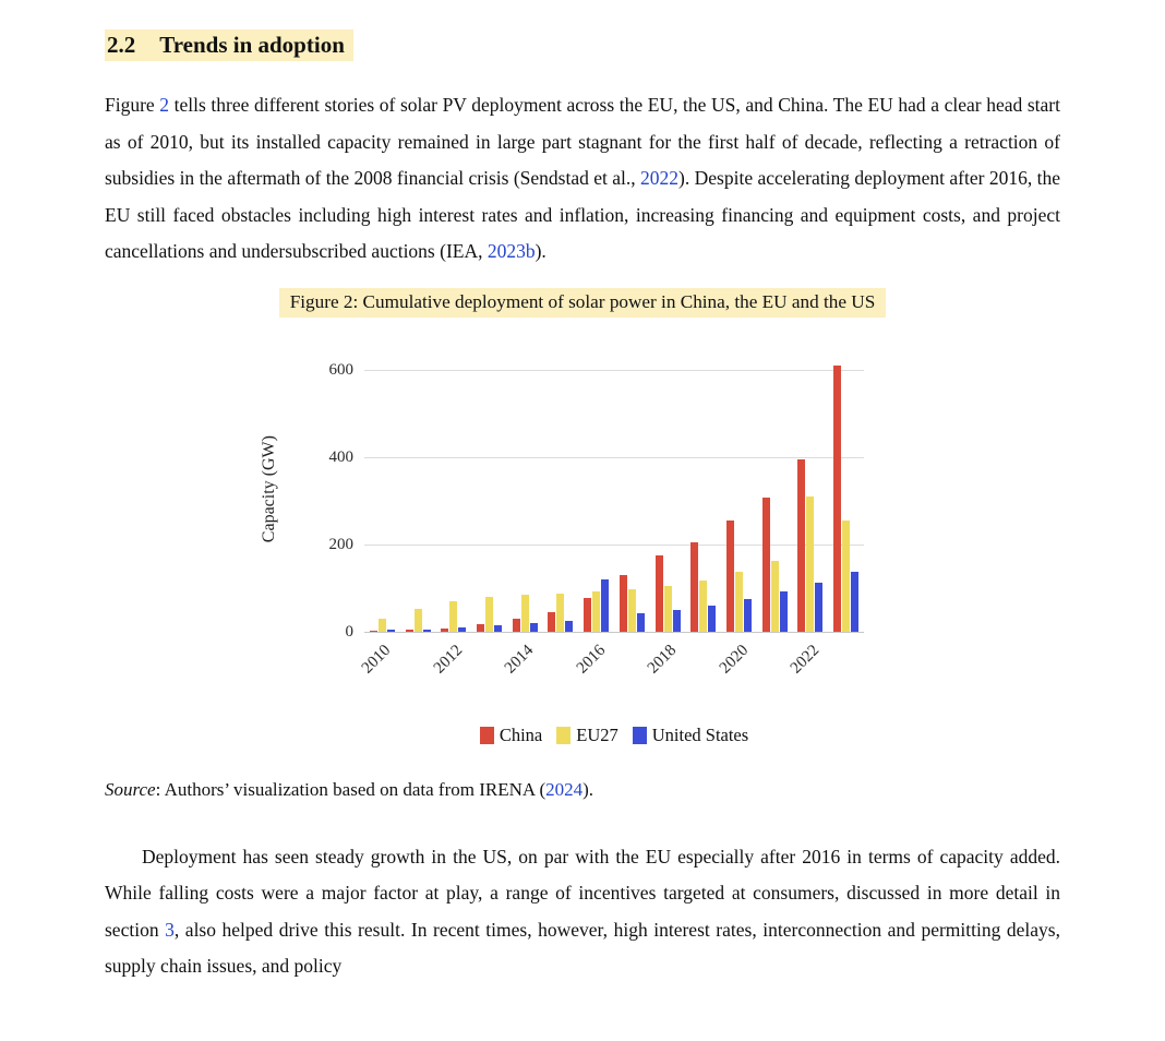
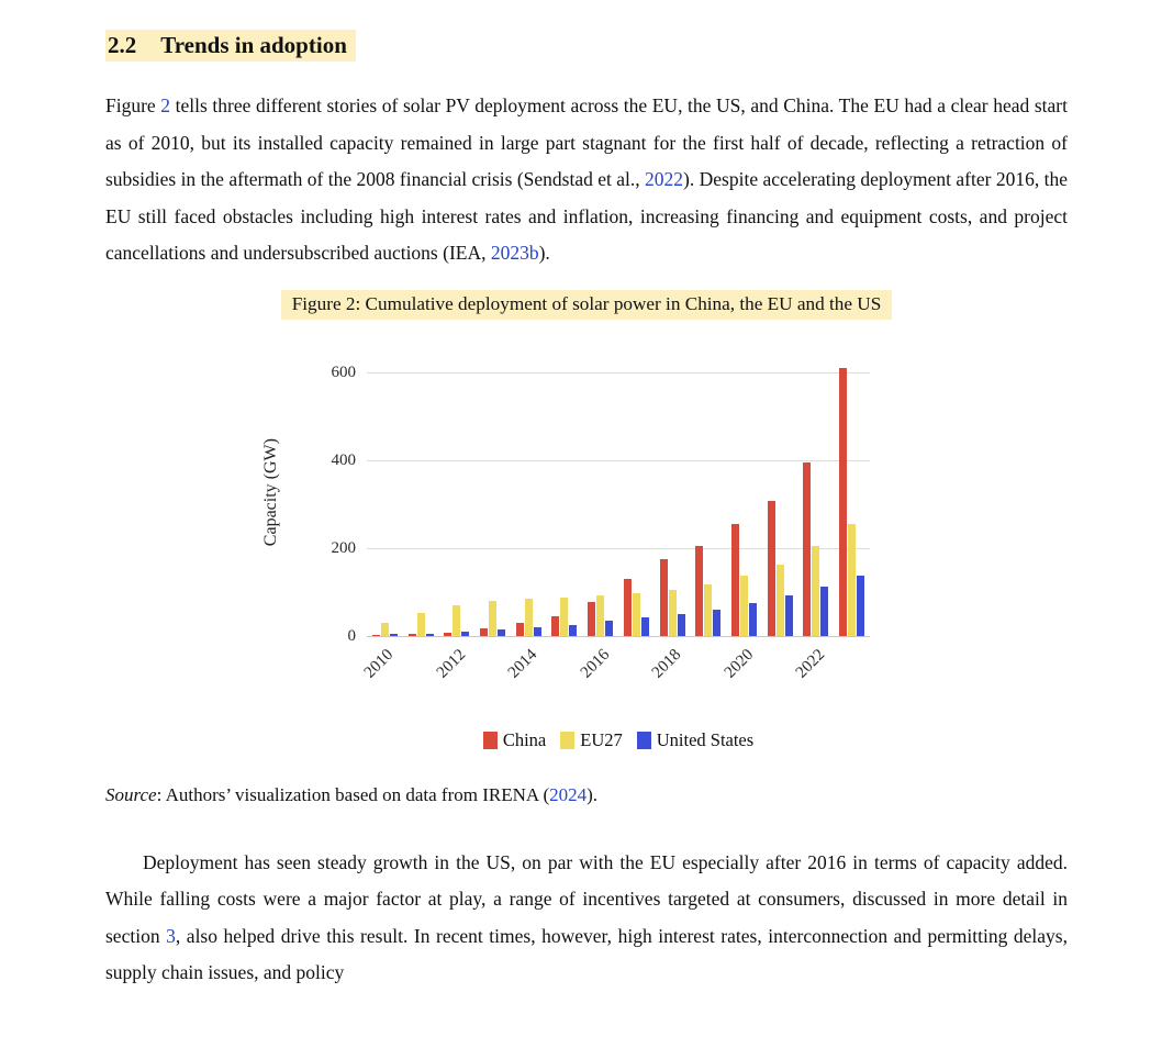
United States/2016: 120 -> 30
EU27/2022: 310 -> 200
